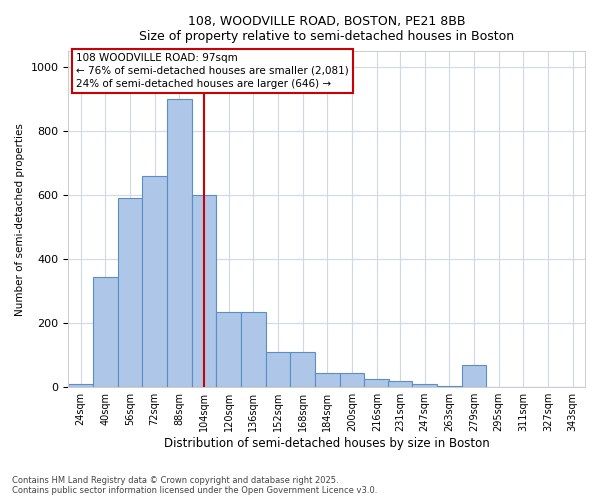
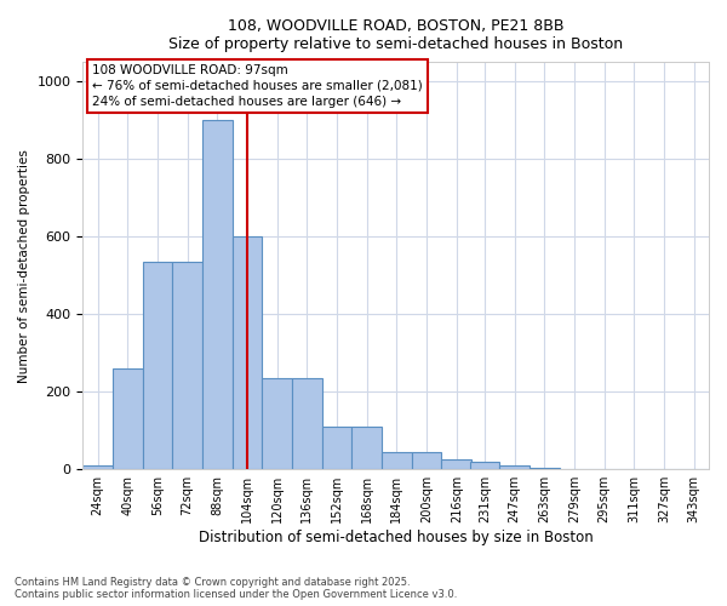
40sqm: 345 -> 260
56sqm: 590 -> 535
72sqm: 660 -> 535
279sqm: 70 -> 2
